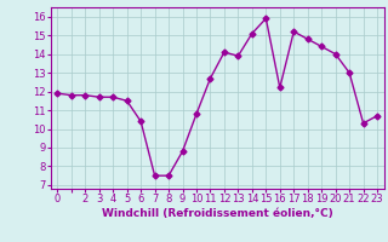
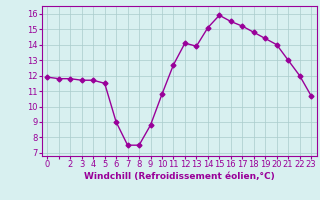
6: 10.4 -> 9.0
16: 12.2 -> 15.5
22: 10.3 -> 12.0
